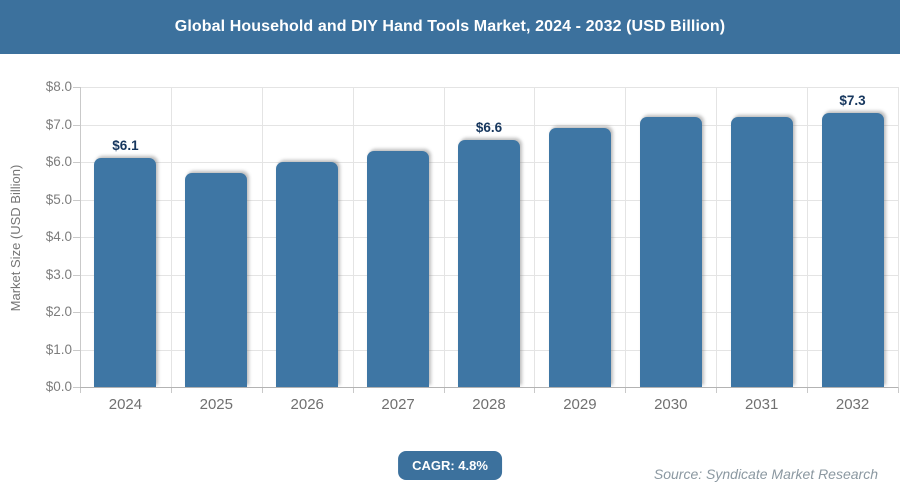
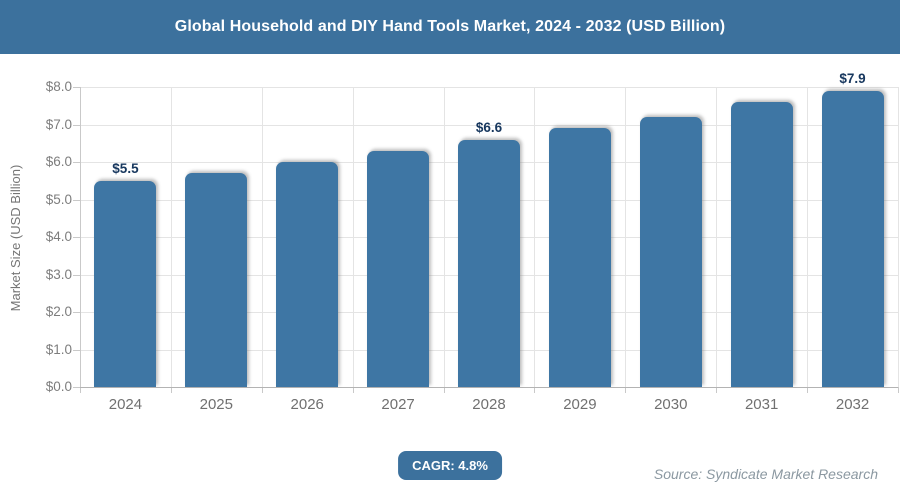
2024: $6.1 -> $5.5
2031: $7.2 -> $7.6
2032: $7.3 -> $7.9
